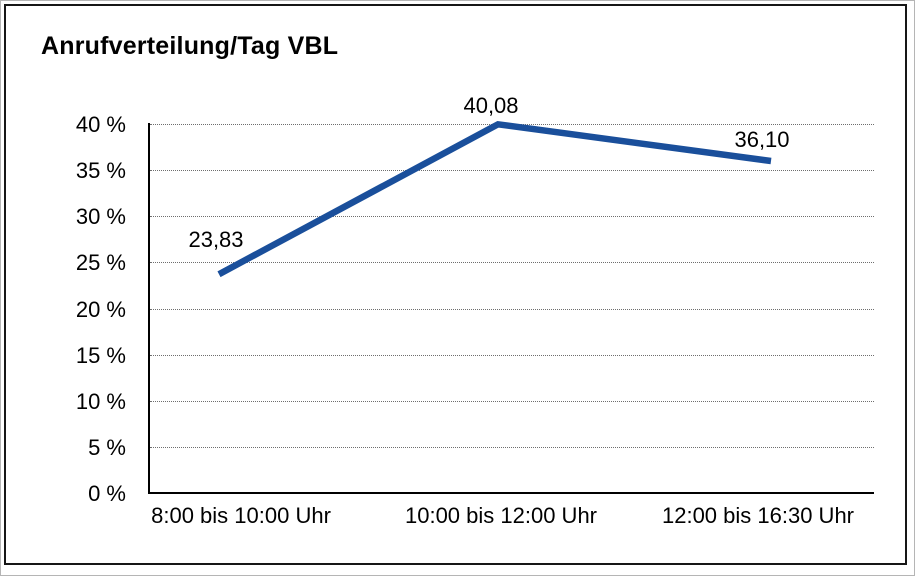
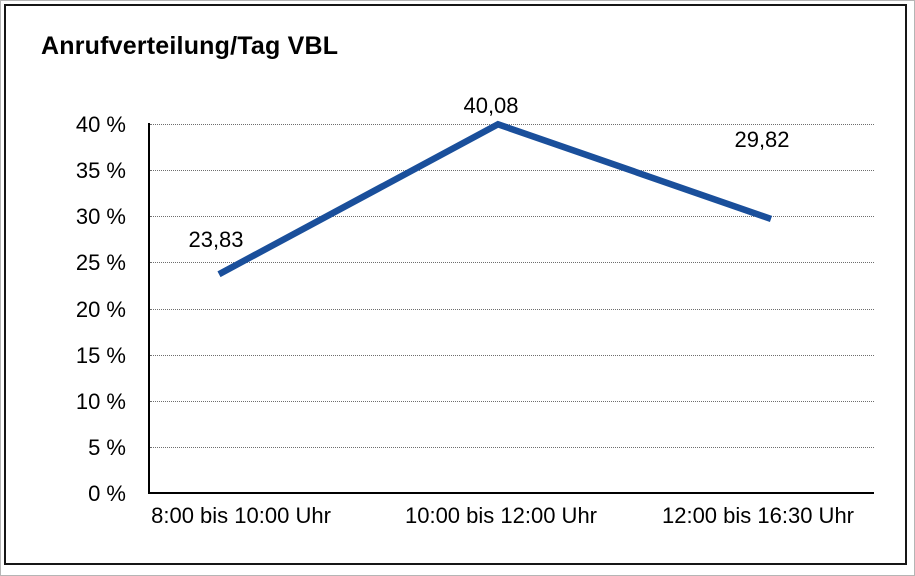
12:00 bis 16:30 Uhr: 36,10 -> 29,82
